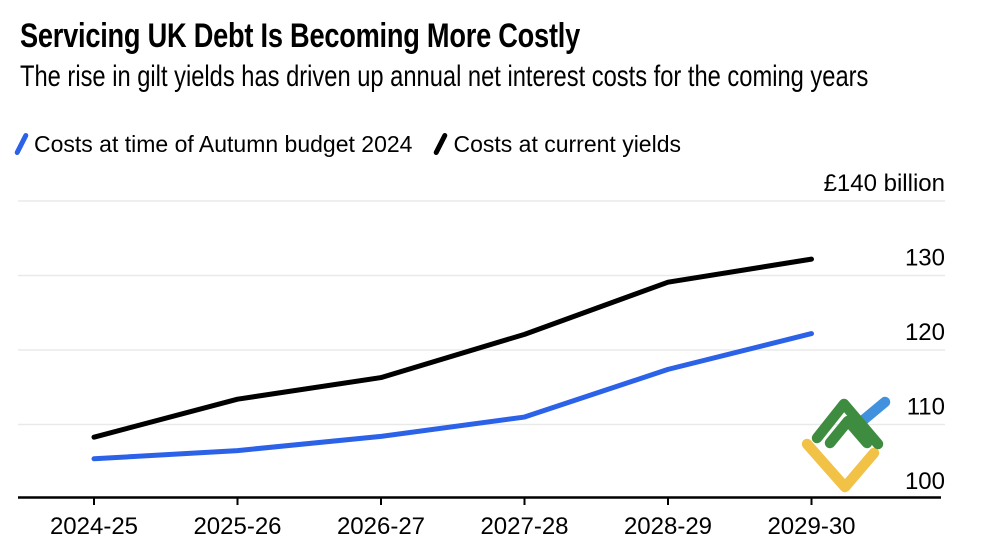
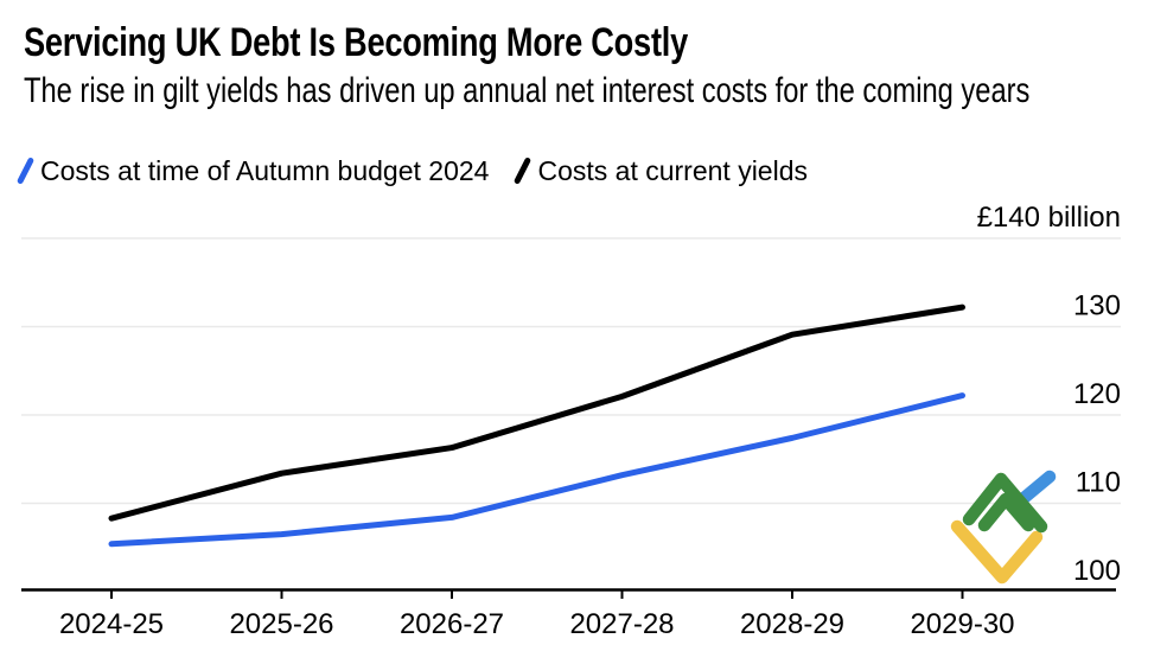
Costs at time of Autumn budget 2024/2027-28: 111 -> 113
